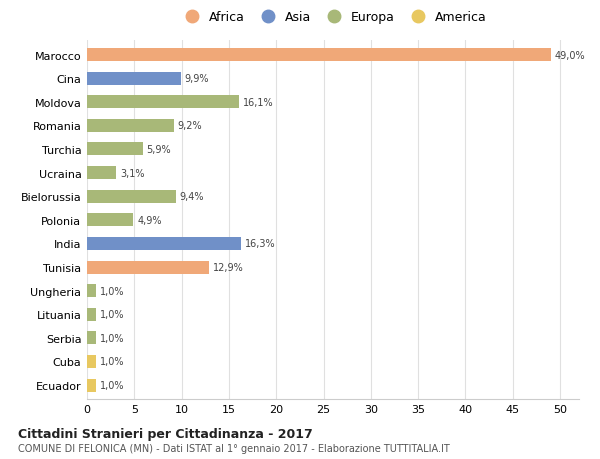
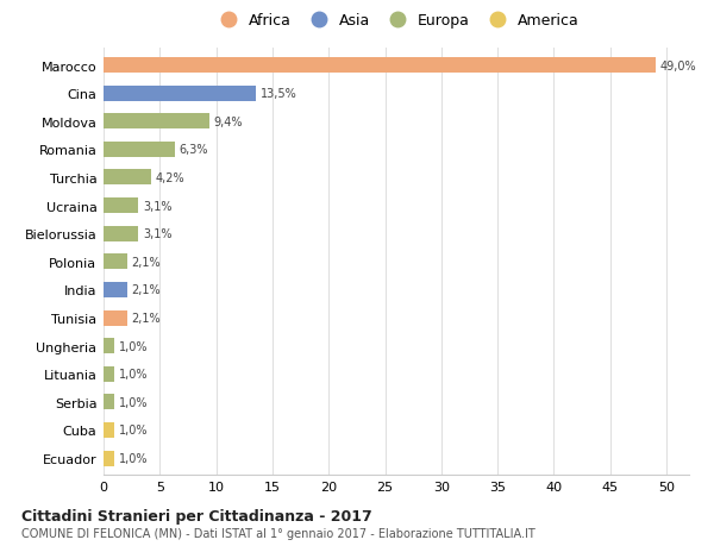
Cina: 9,9% -> 13,5%
Moldova: 16,1% -> 9,4%
Romania: 9,2% -> 6,3%
Turchia: 5,9% -> 4,2%
Bielorussia: 9,4% -> 3,1%
Polonia: 4,9% -> 2,1%
India: 16,3% -> 2,1%
Tunisia: 12,9% -> 2,1%
